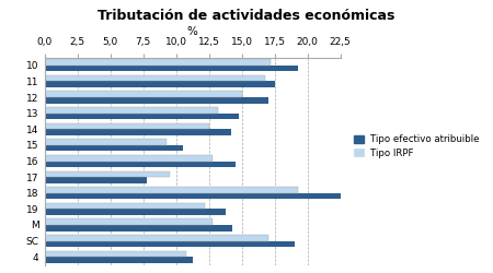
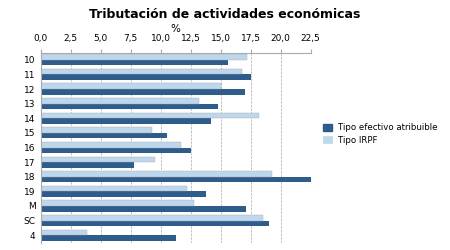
Tipo efectivo atribuible/10: 19,3 -> 15,6
Tipo IRPF/14: 12,5 -> 18,2
Tipo IRPF/16: 12,8 -> 11,7
Tipo efectivo atribuible/16: 14,5 -> 12,5
Tipo efectivo atribuible/M: 14,3 -> 17,1
Tipo IRPF/SC: 17,0 -> 18,5
Tipo IRPF/4: 10,8 -> 3,9
